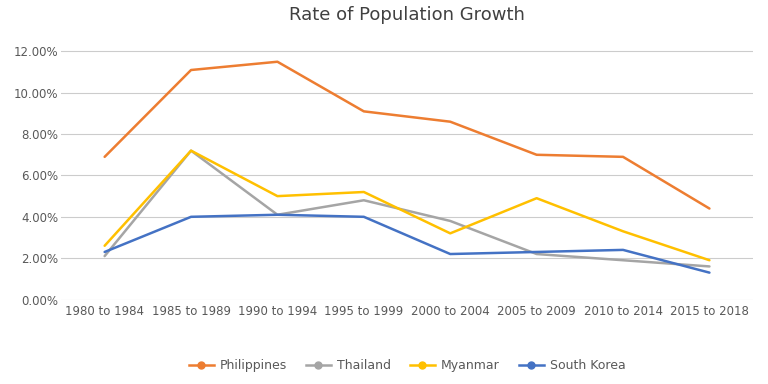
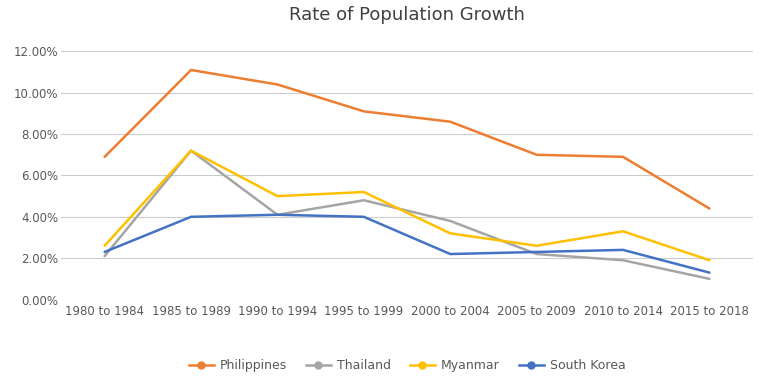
Philippines/1990 to 1994: 11.5% -> 10.4%
Myanmar/2005 to 2009: 4.9% -> 2.6%
Thailand/2015 to 2018: 1.6% -> 1.0%
